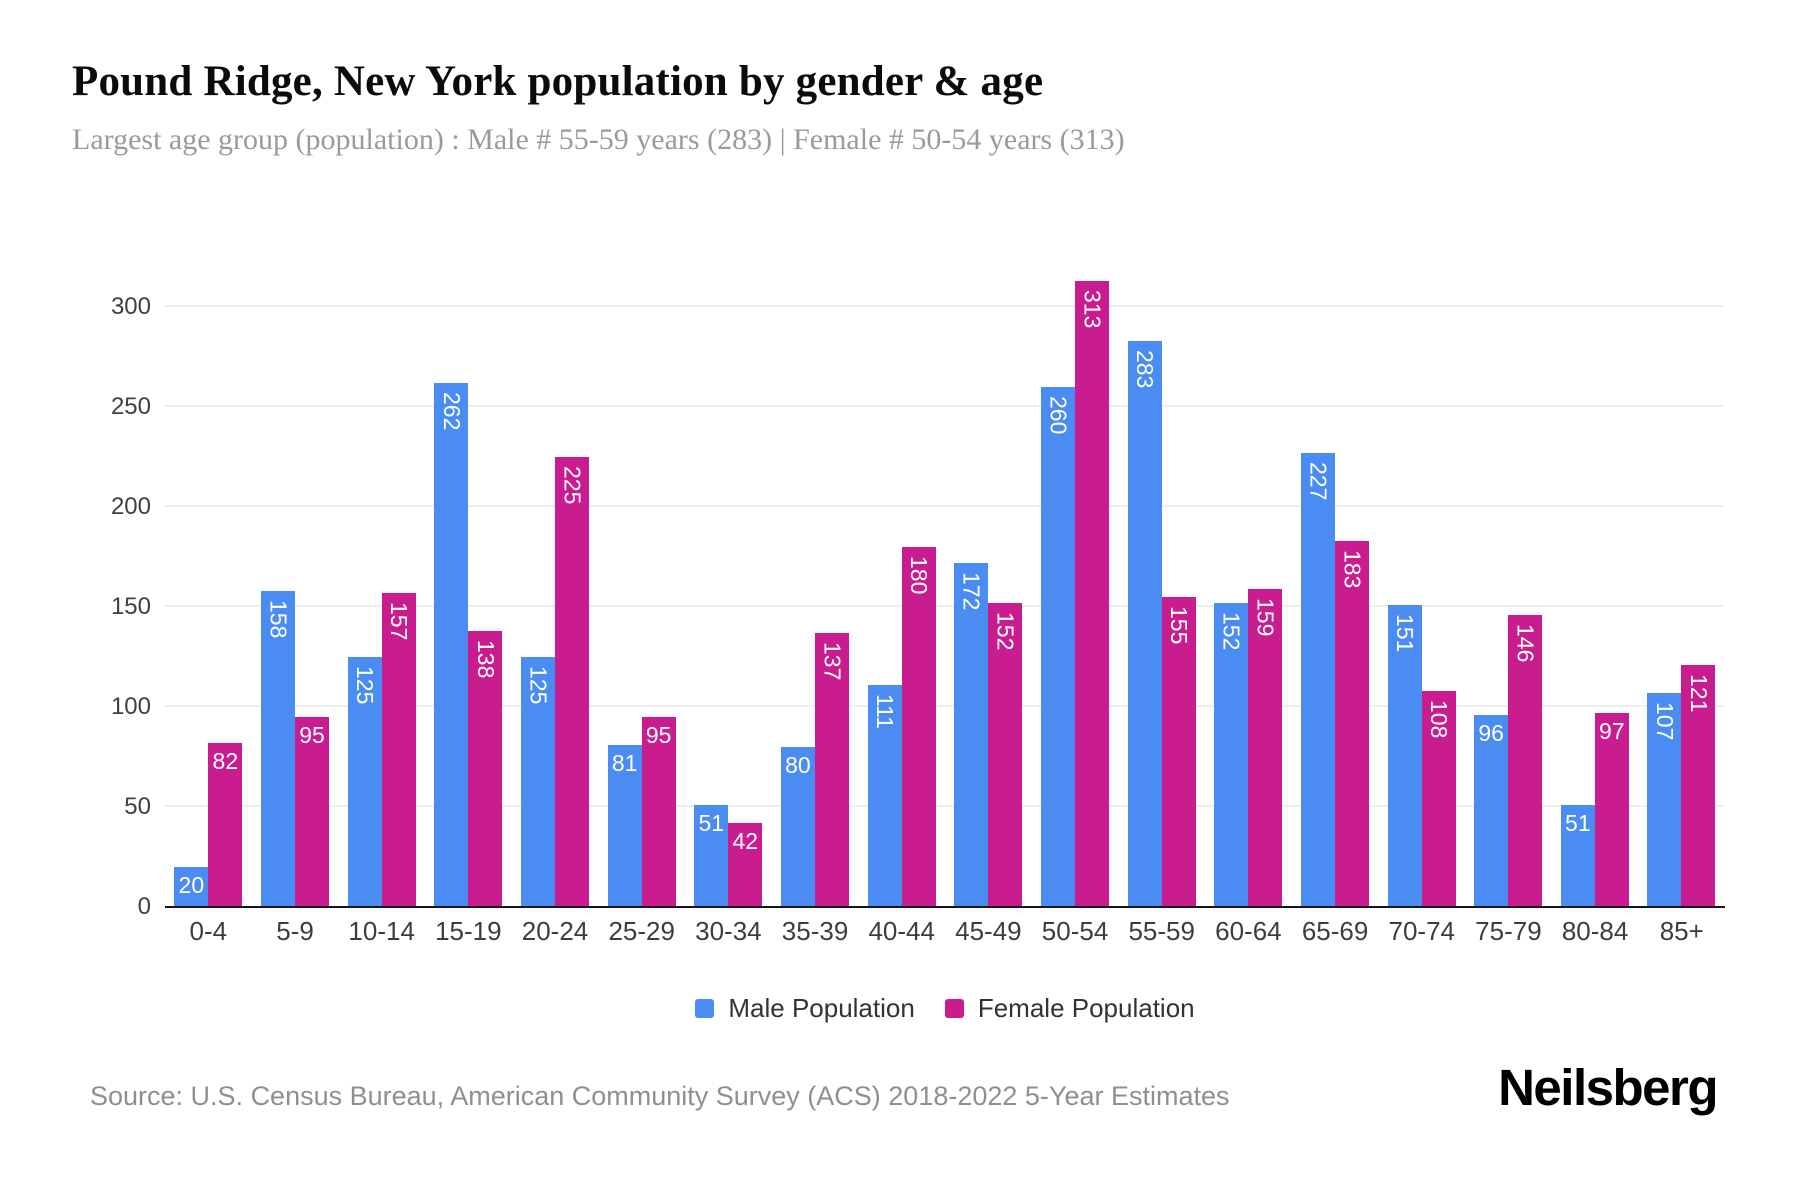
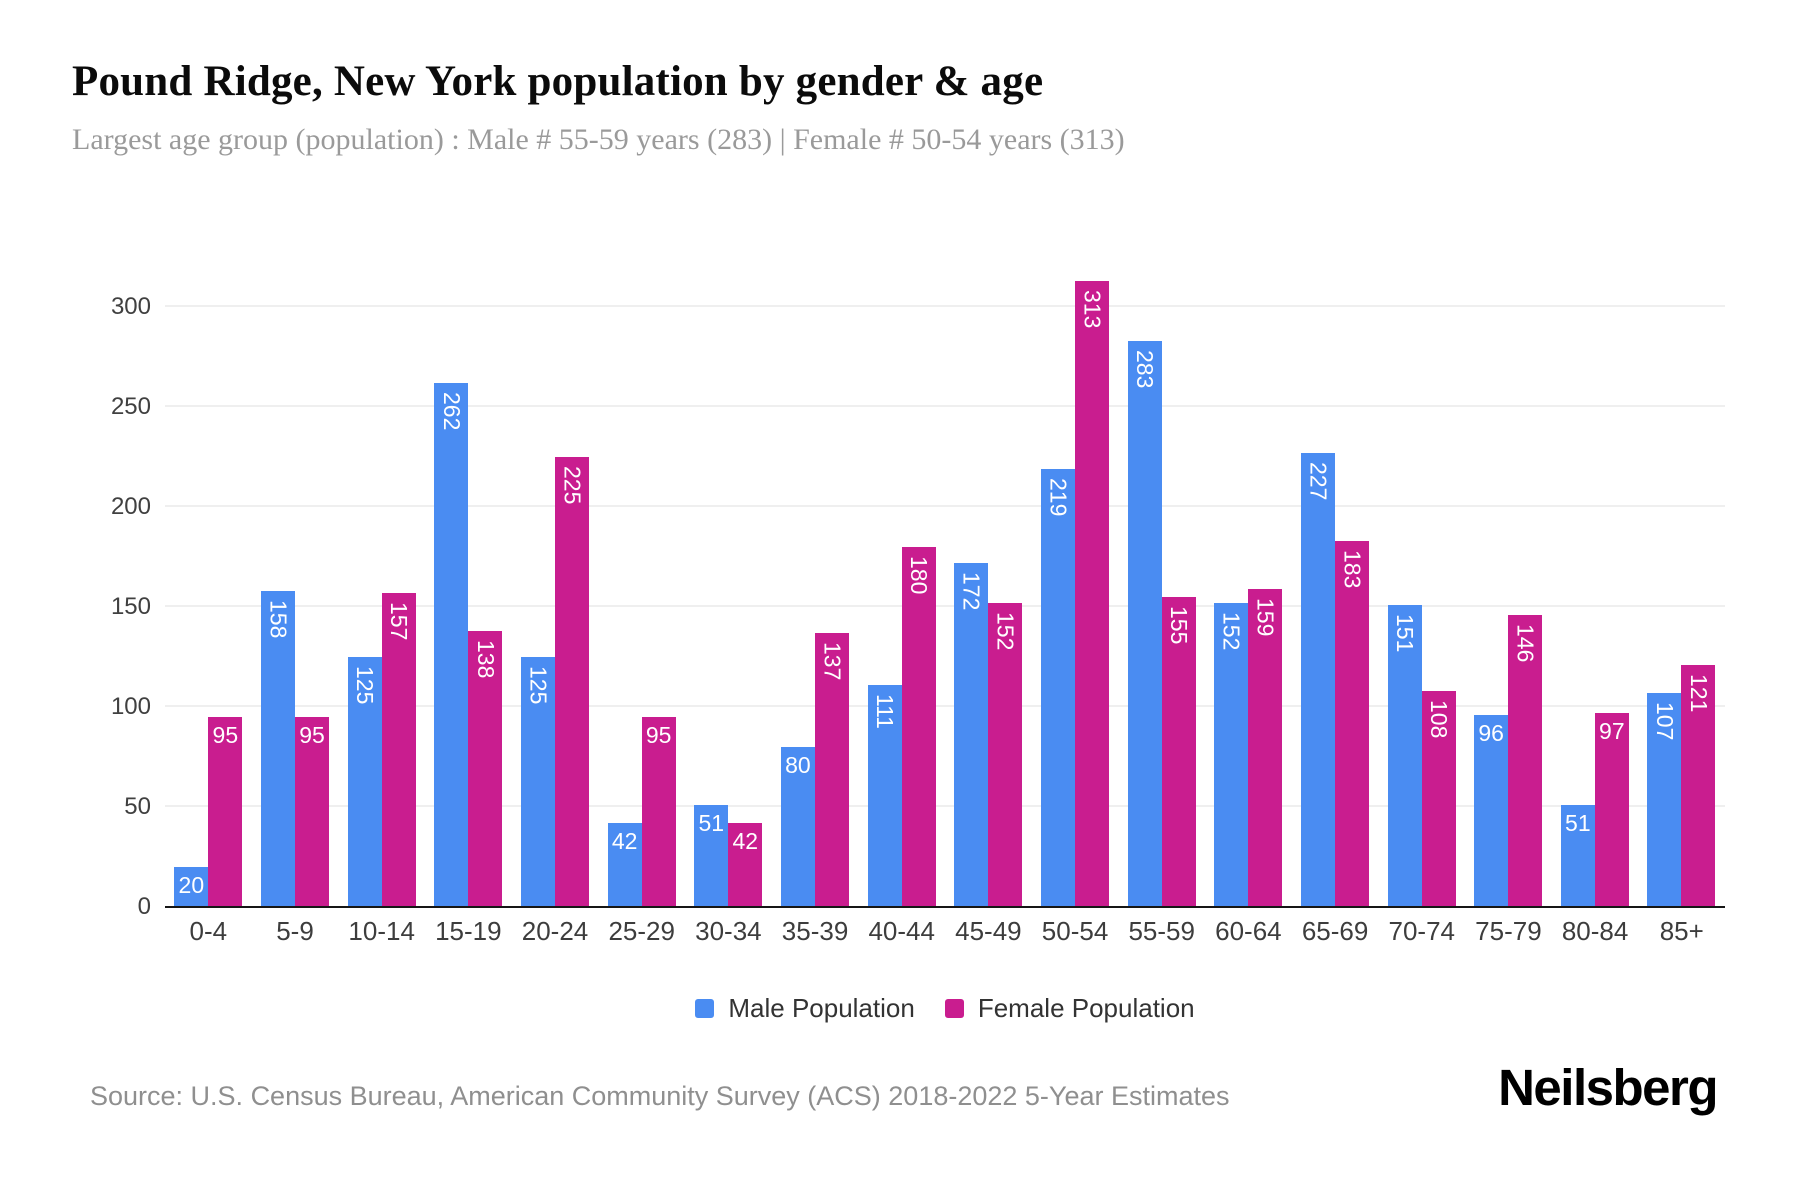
Female Population/0-4: 82 -> 95
Male Population/25-29: 81 -> 42
Male Population/50-54: 260 -> 219
